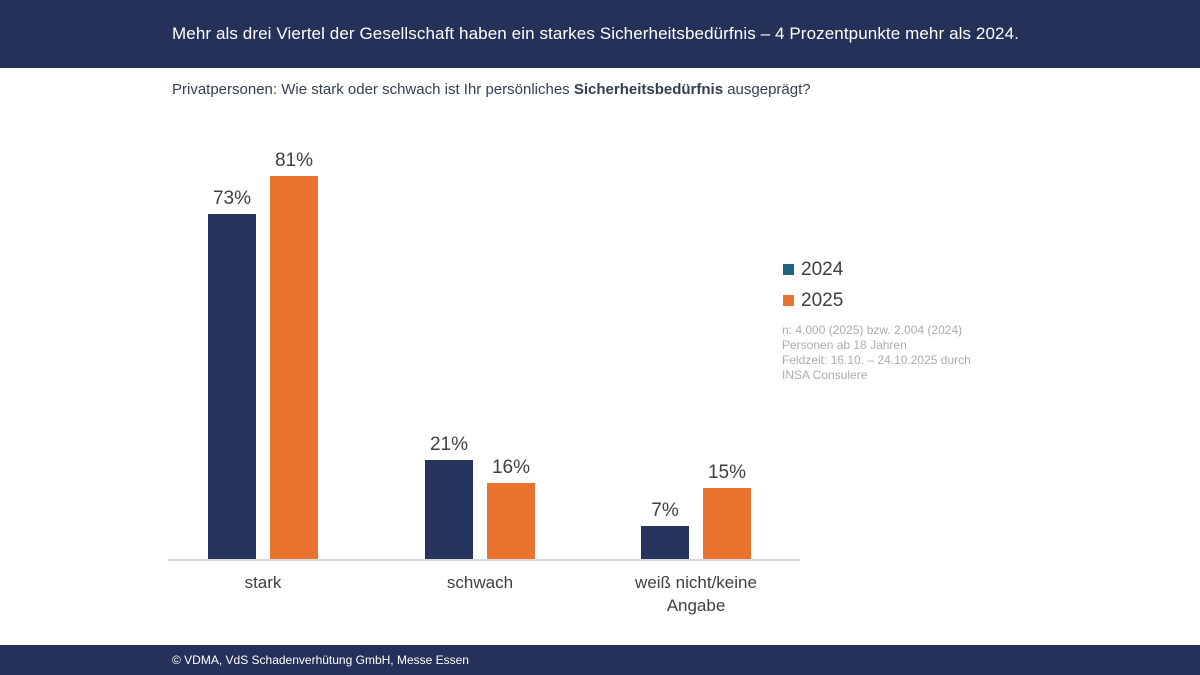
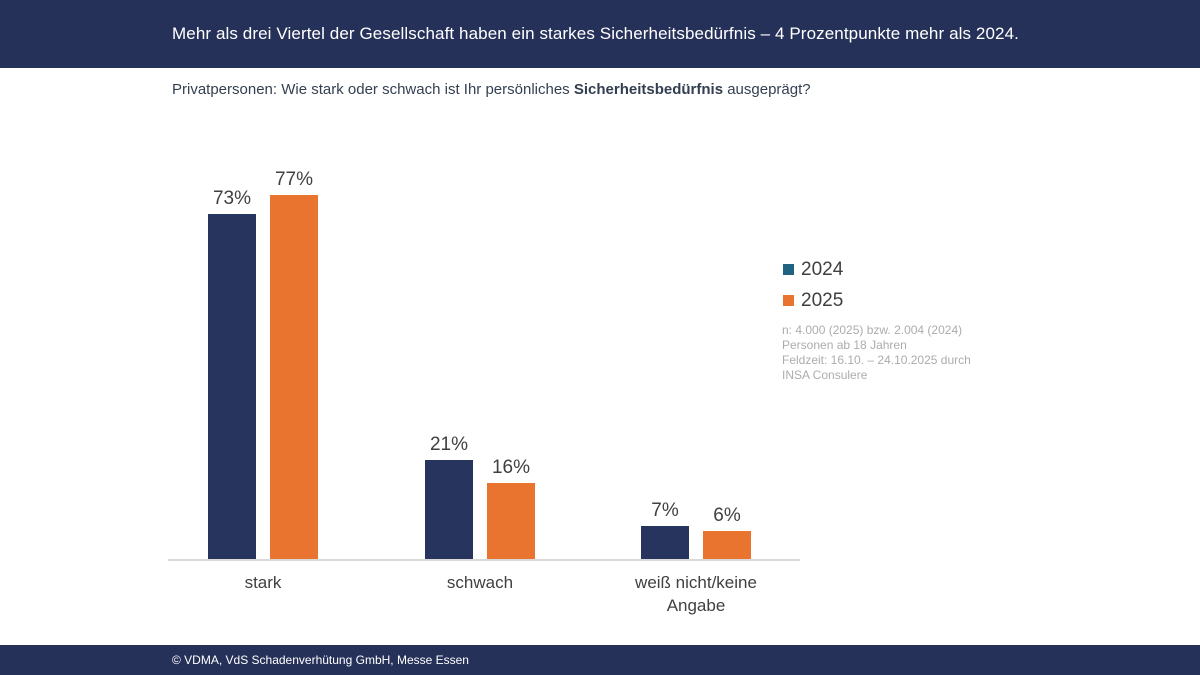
2025/stark: 81% -> 77%
2025/weiß nicht/keine Angabe: 15% -> 6%
